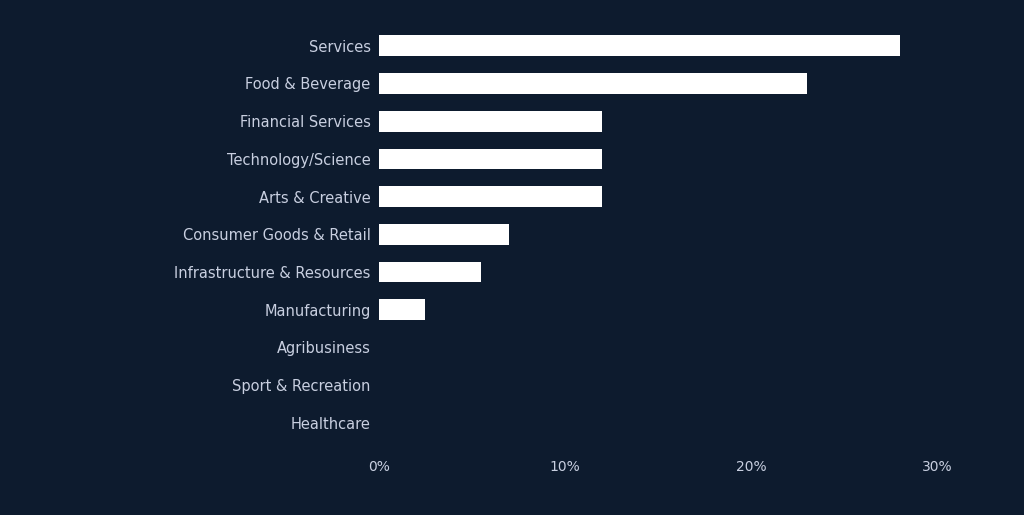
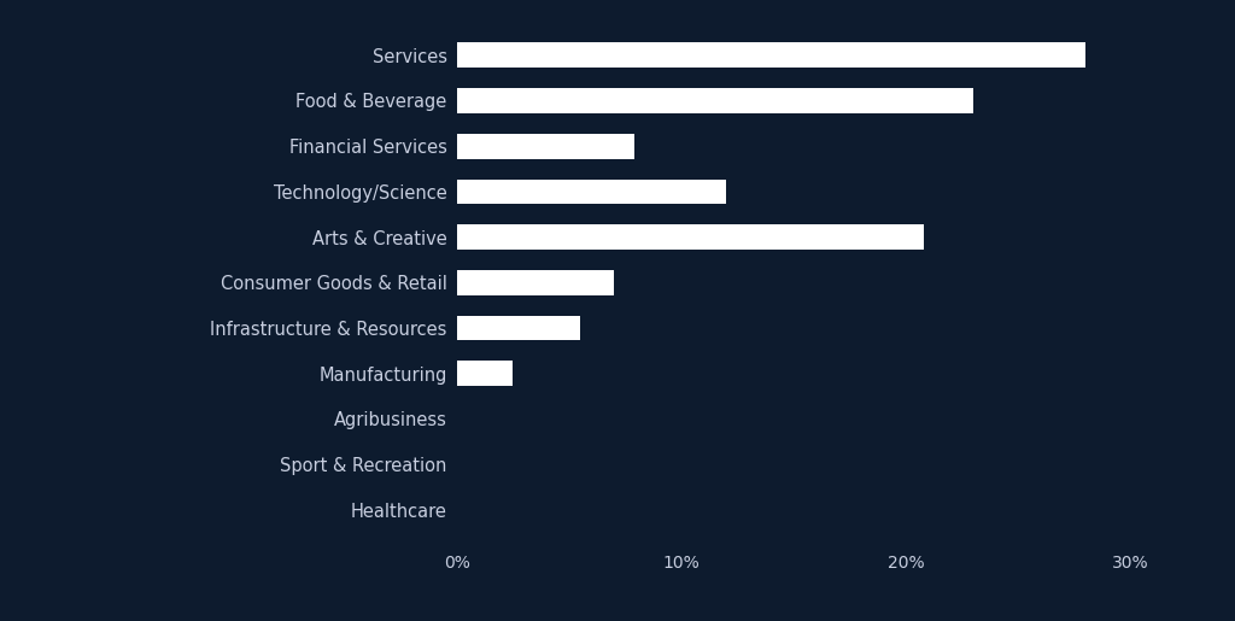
Financial Services: 12.0% -> 7.9%
Arts & Creative: 12.0% -> 20.8%
